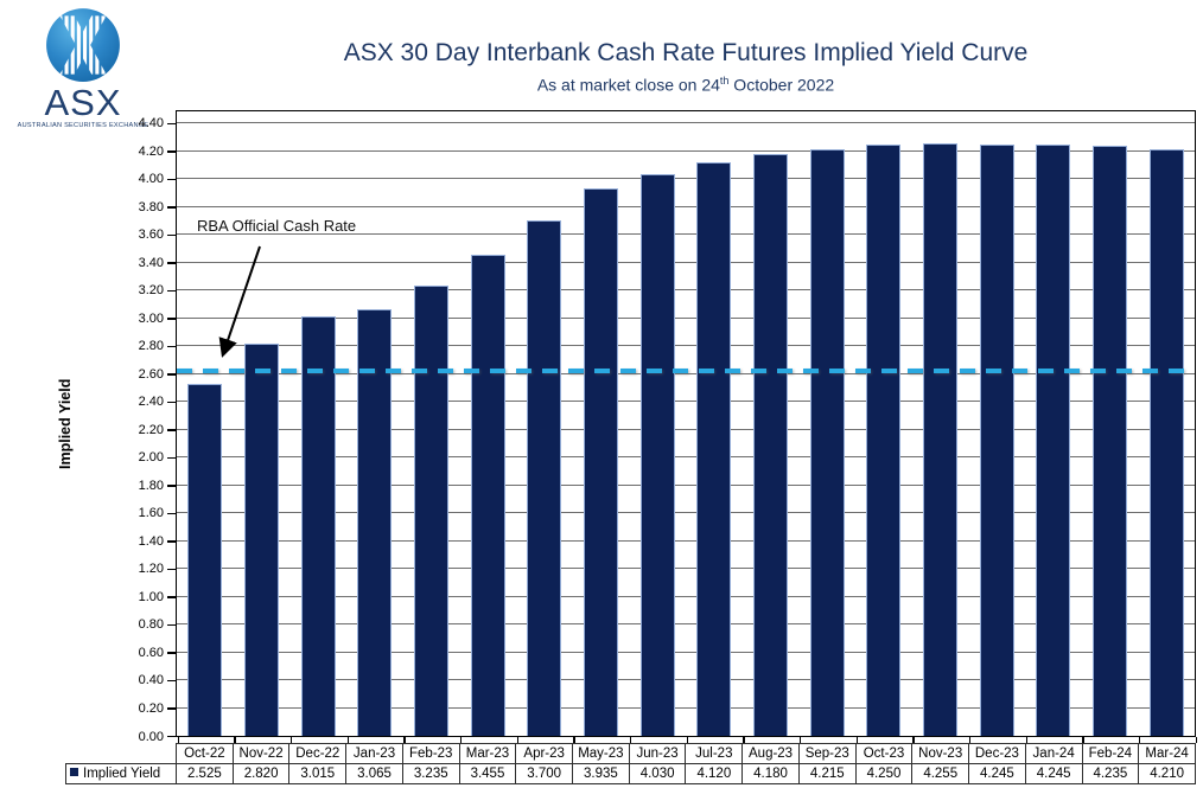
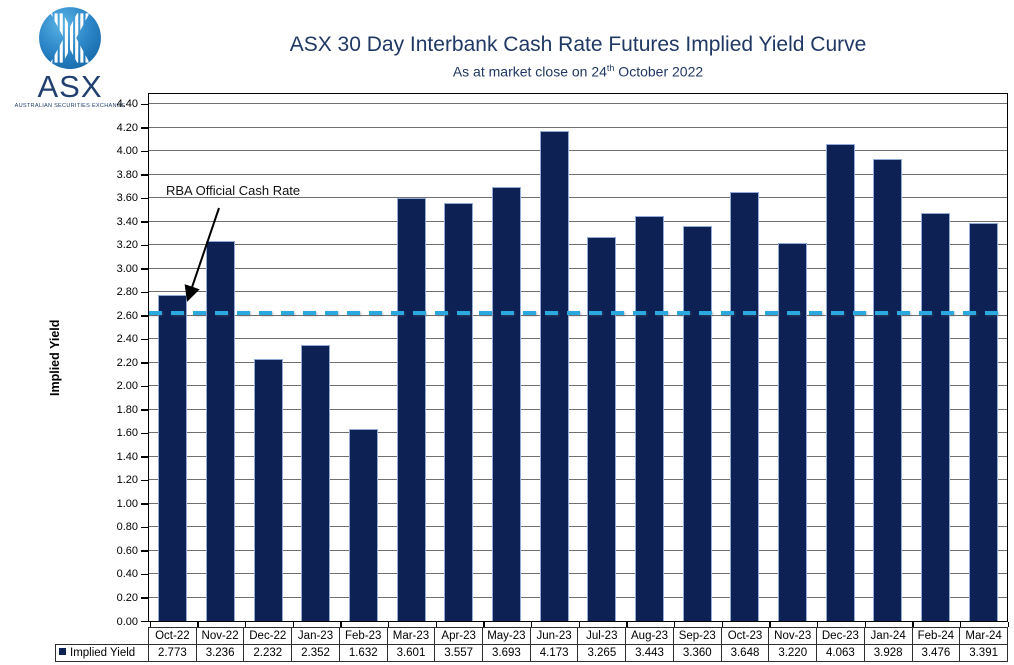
Oct-22: 2.525 -> 2.773
Nov-22: 2.820 -> 3.236
Dec-22: 3.015 -> 2.232
Jan-23: 3.065 -> 2.352
Feb-23: 3.235 -> 1.632
Mar-23: 3.455 -> 3.601
Apr-23: 3.700 -> 3.557
May-23: 3.935 -> 3.693
Jun-23: 4.030 -> 4.173
Jul-23: 4.120 -> 3.265
Aug-23: 4.180 -> 3.443
Sep-23: 4.215 -> 3.360
Oct-23: 4.250 -> 3.648
Nov-23: 4.255 -> 3.220
Dec-23: 4.245 -> 4.063
Jan-24: 4.245 -> 3.928
Feb-24: 4.235 -> 3.476
Mar-24: 4.210 -> 3.391
